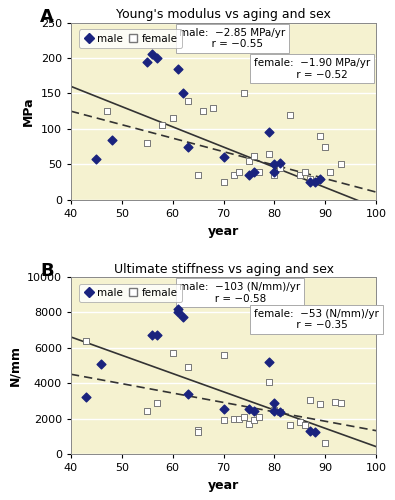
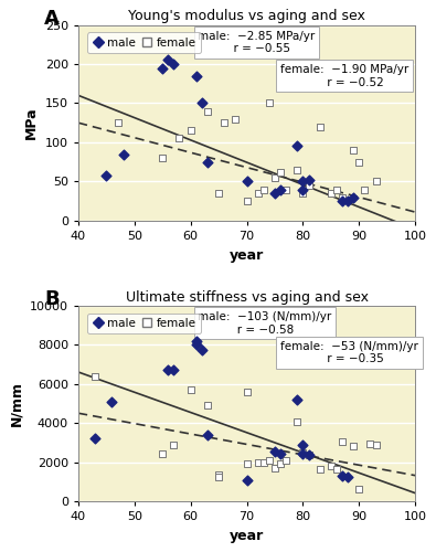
Young's modulus vs aging and sex/male/70: 60 -> 50
Ultimate stiffness vs aging and sex/male/70: 2600 -> 1100
